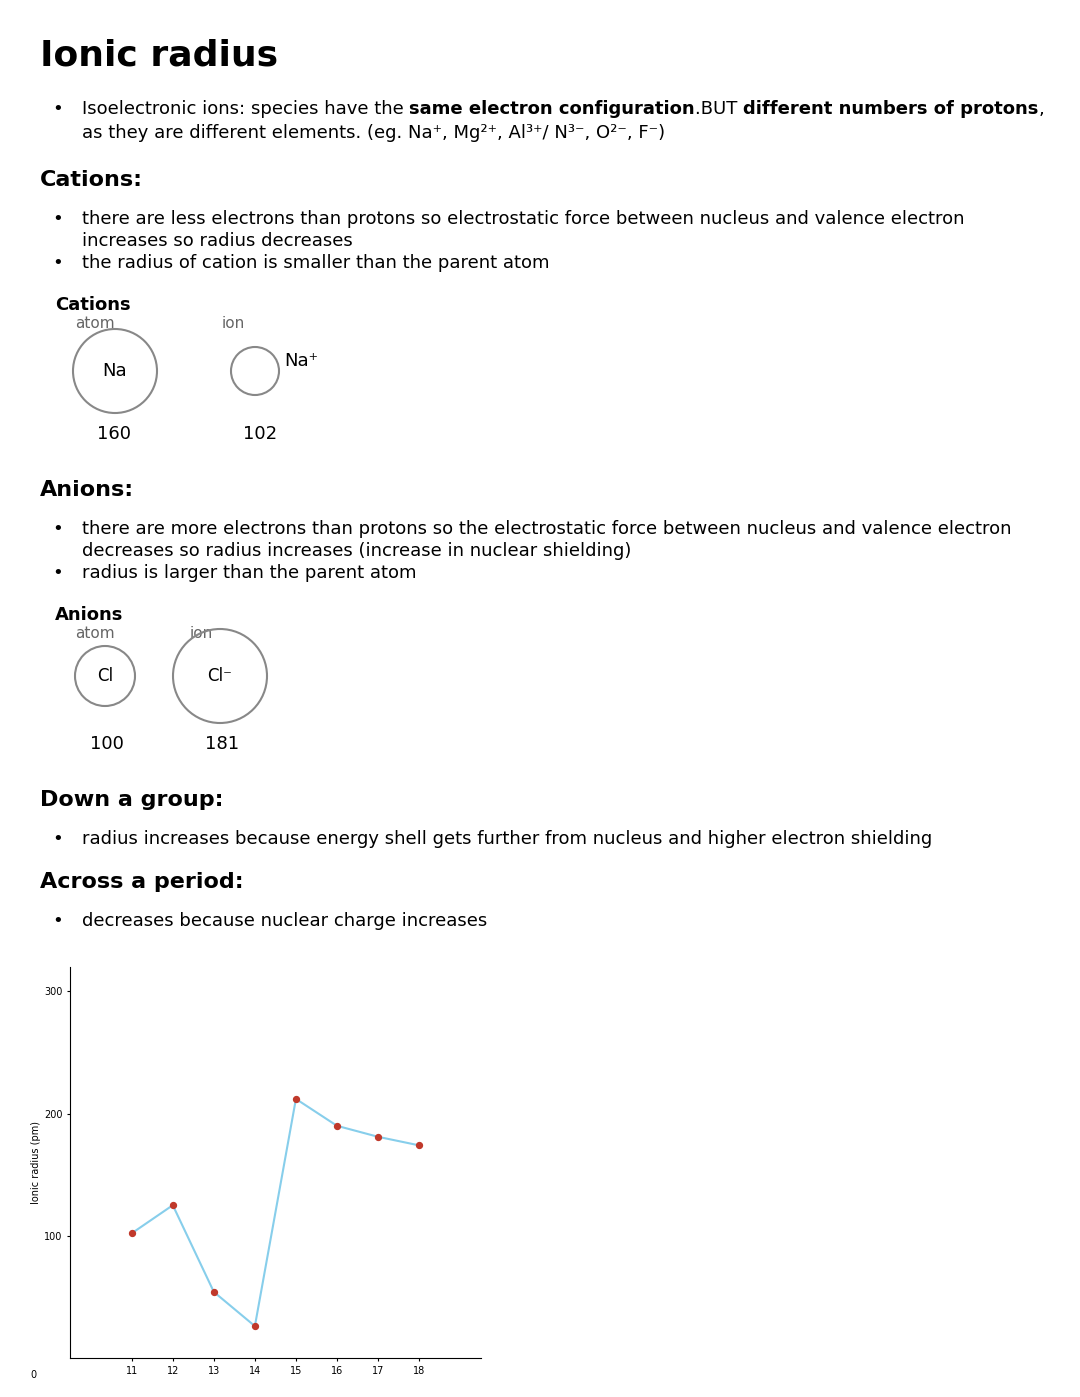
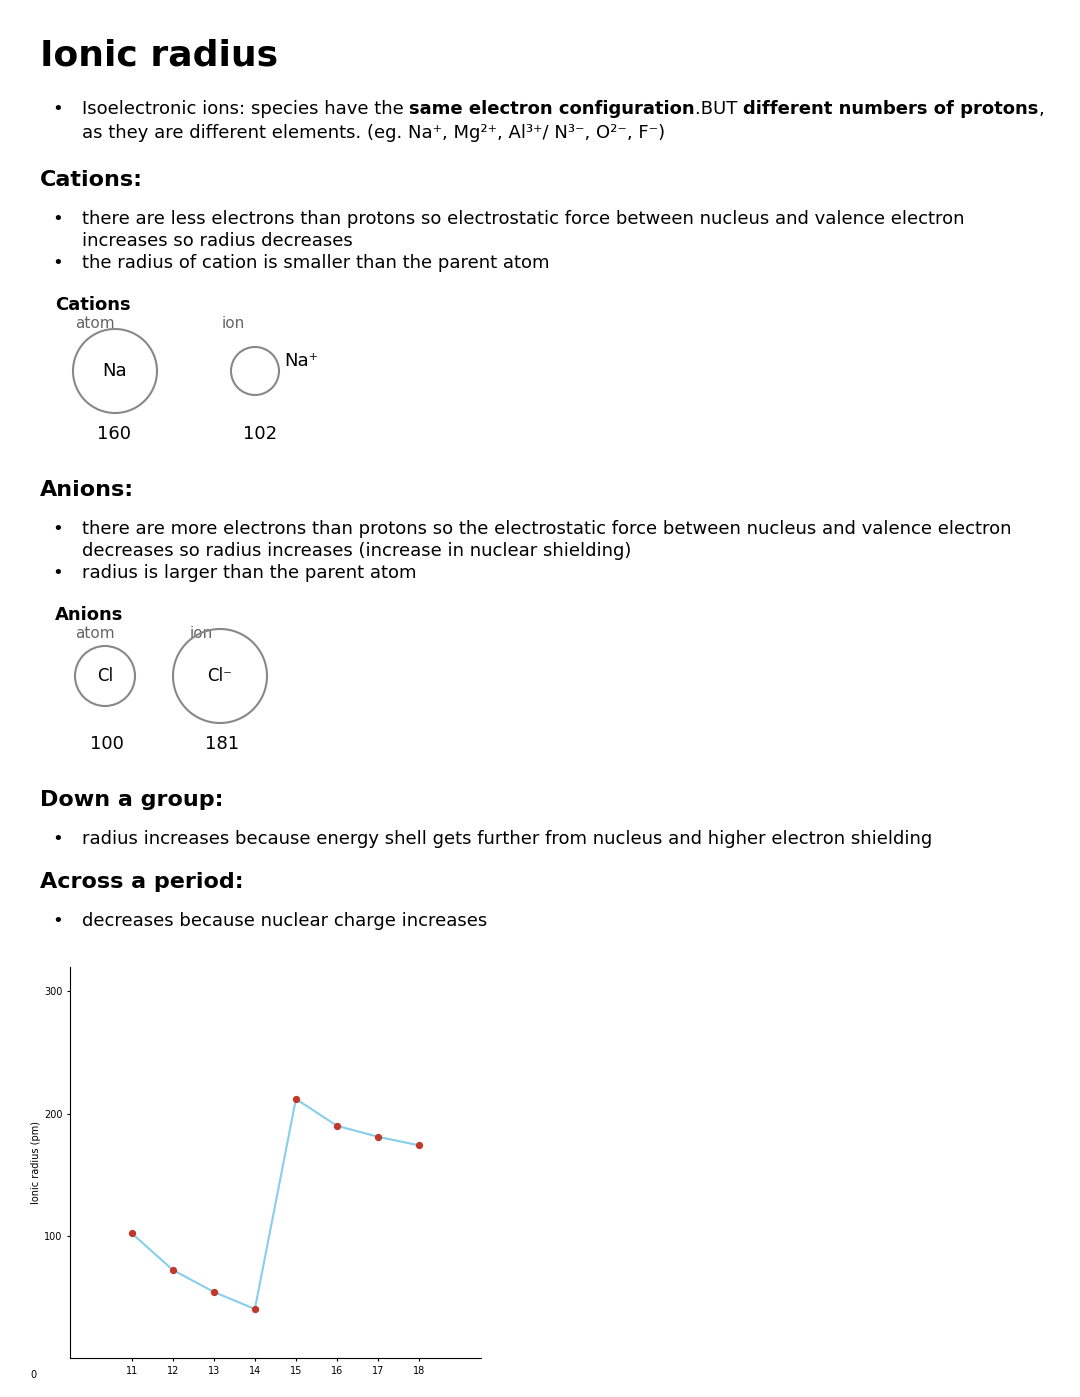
12: 125 -> 72
14: 26 -> 40
